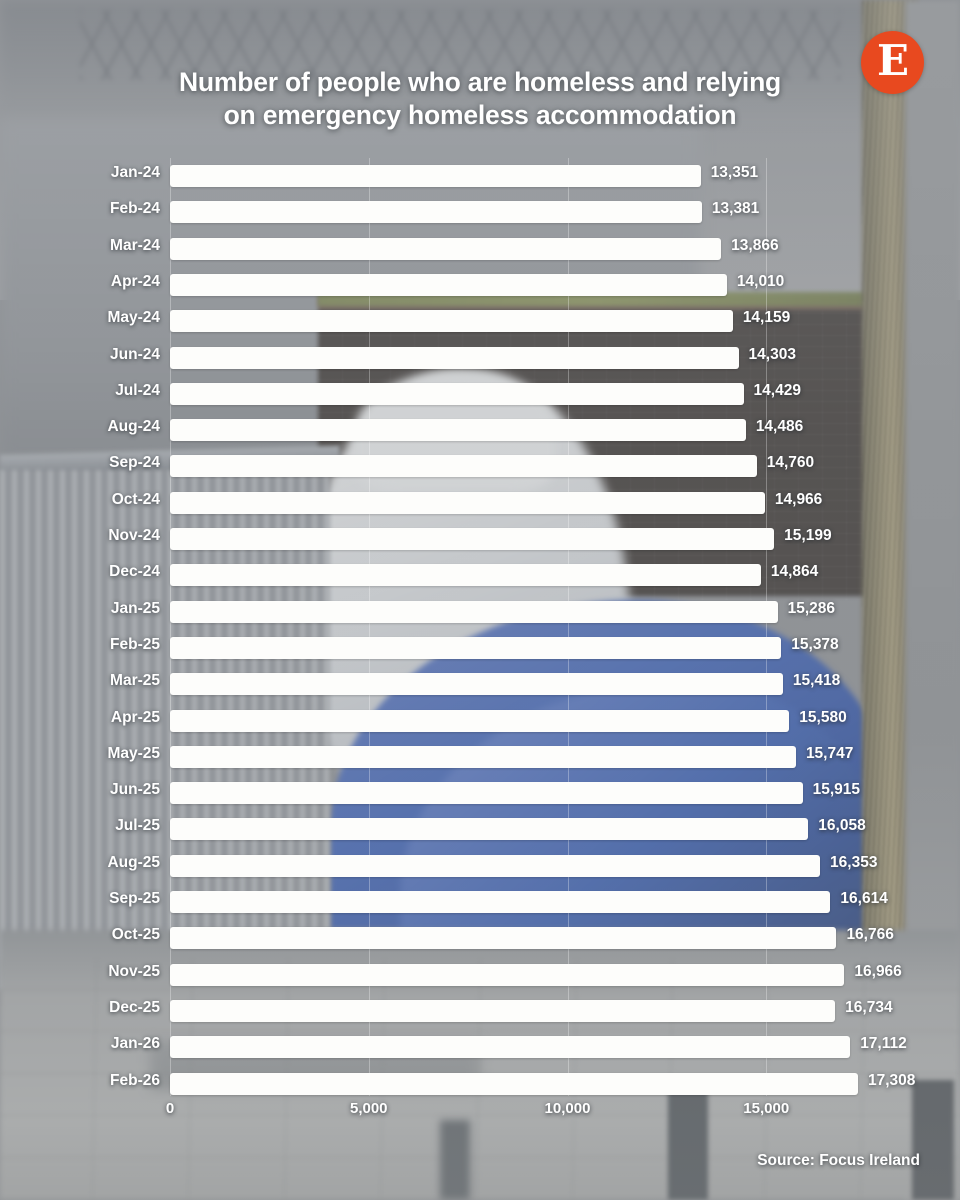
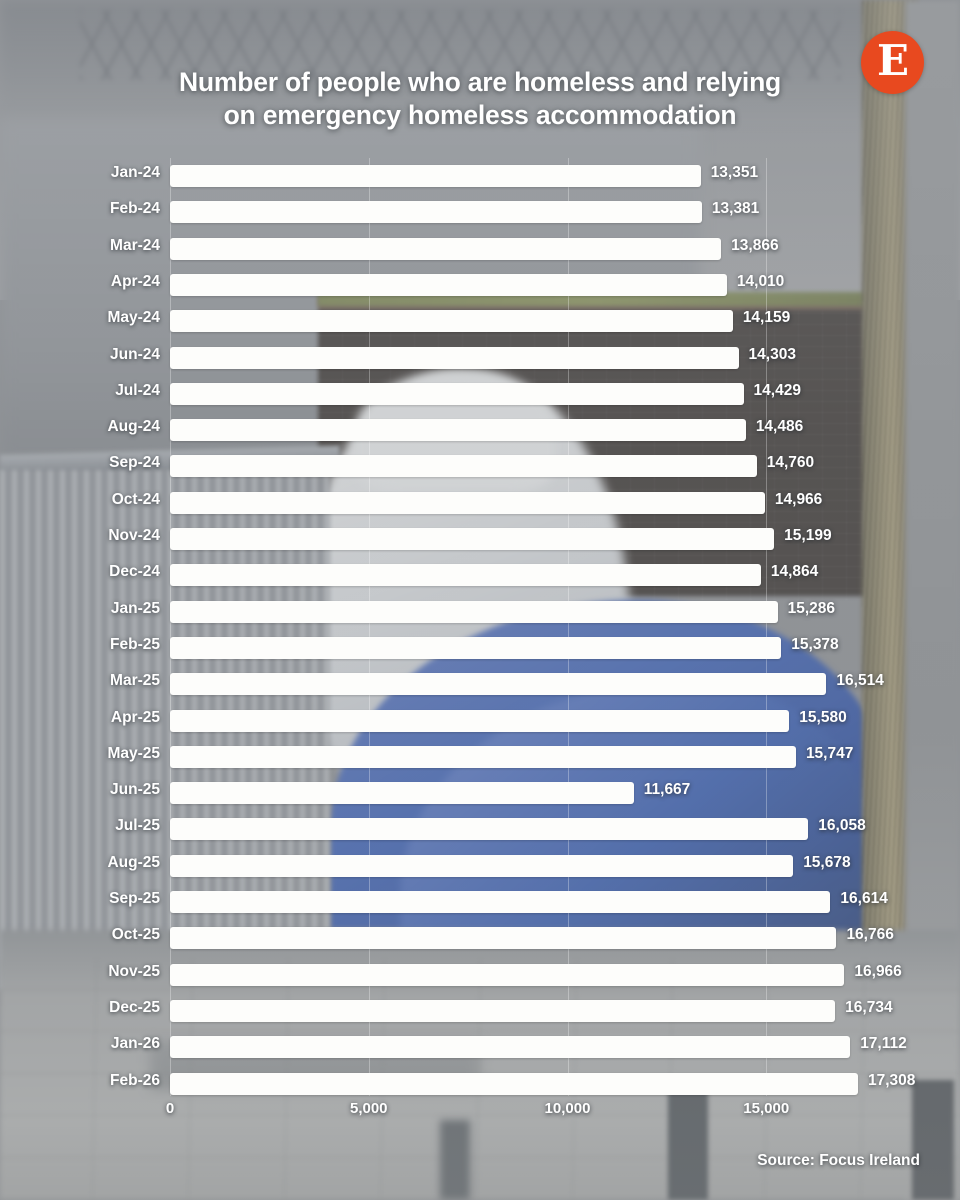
Mar-25: 15,418 -> 16,514
Jun-25: 15,915 -> 11,667
Aug-25: 16,353 -> 15,678
